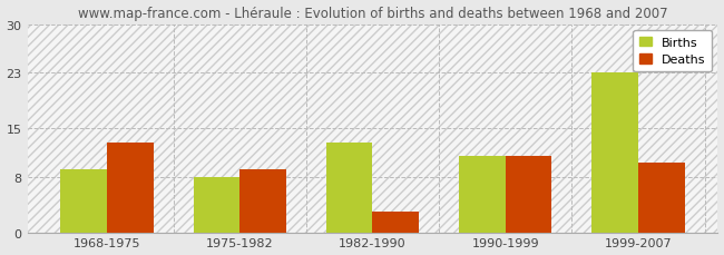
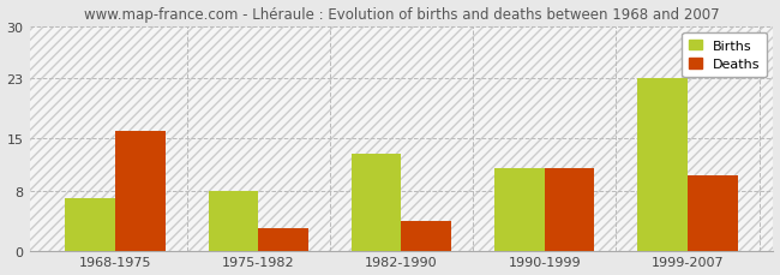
Births/1968-1975: 9 -> 7
Deaths/1968-1975: 13 -> 16
Deaths/1975-1982: 9 -> 3
Deaths/1982-1990: 3 -> 4
